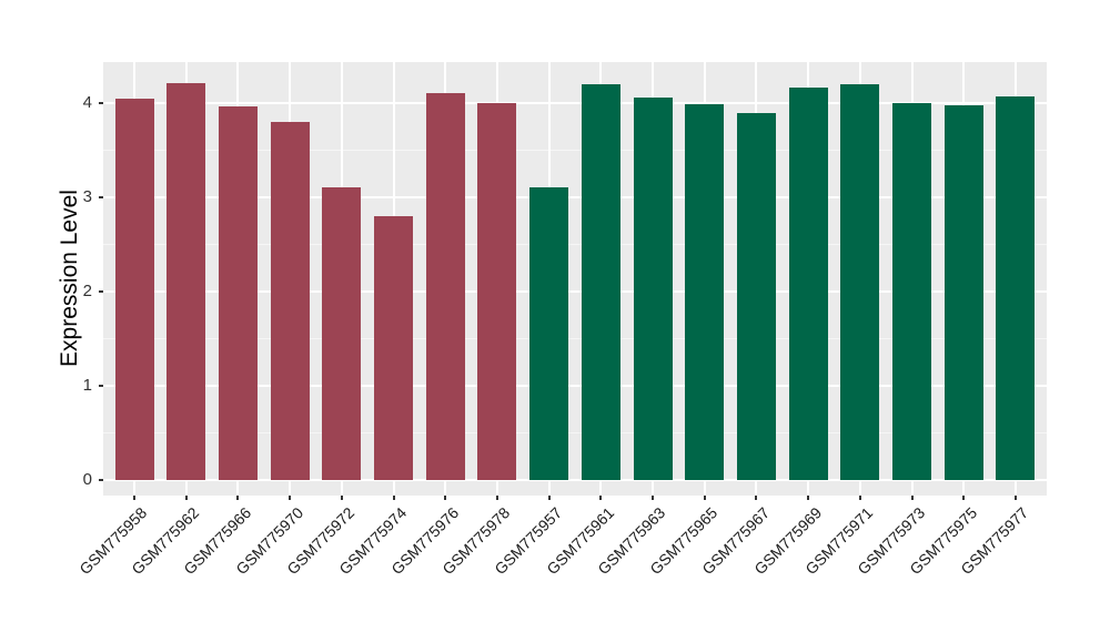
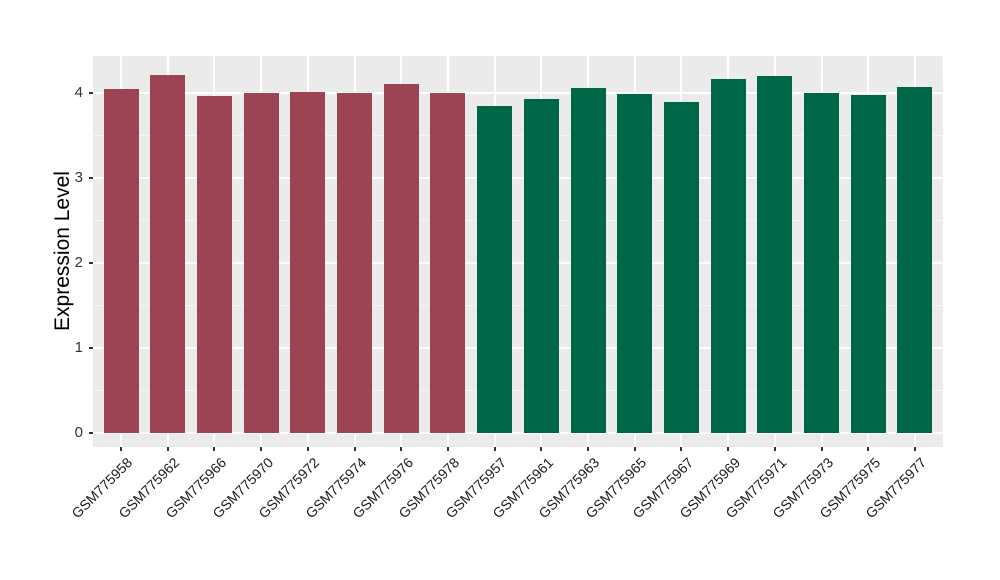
GSM775970: 3.8 -> 4.0
GSM775972: 3.1 -> 4.0
GSM775974: 2.8 -> 4.0
GSM775957: 3.1 -> 3.8
GSM775961: 4.2 -> 3.9
